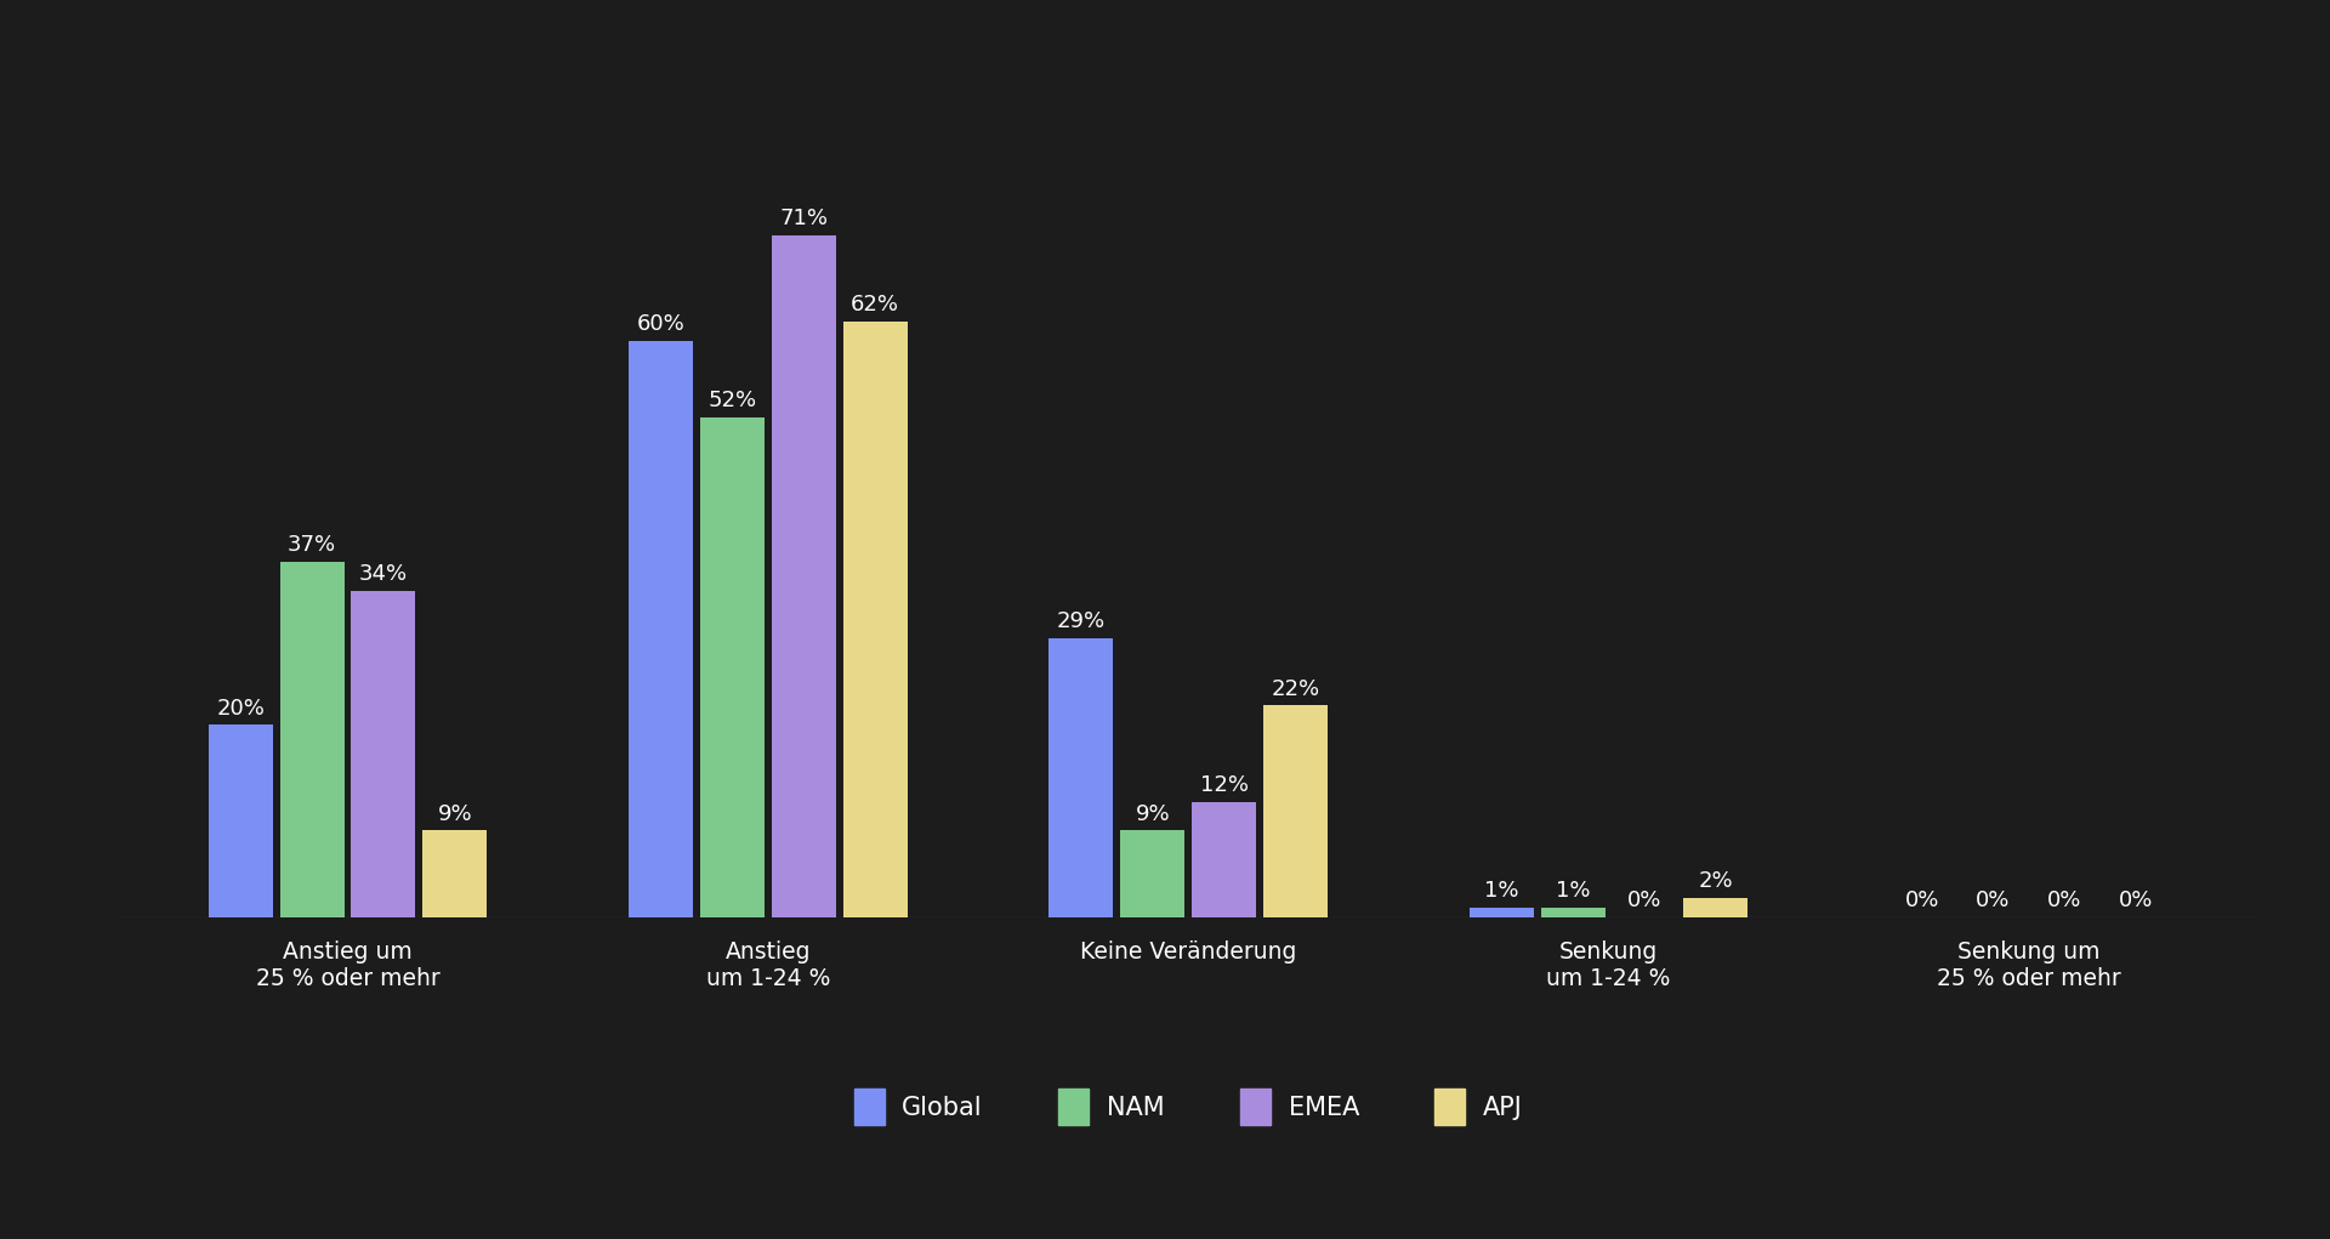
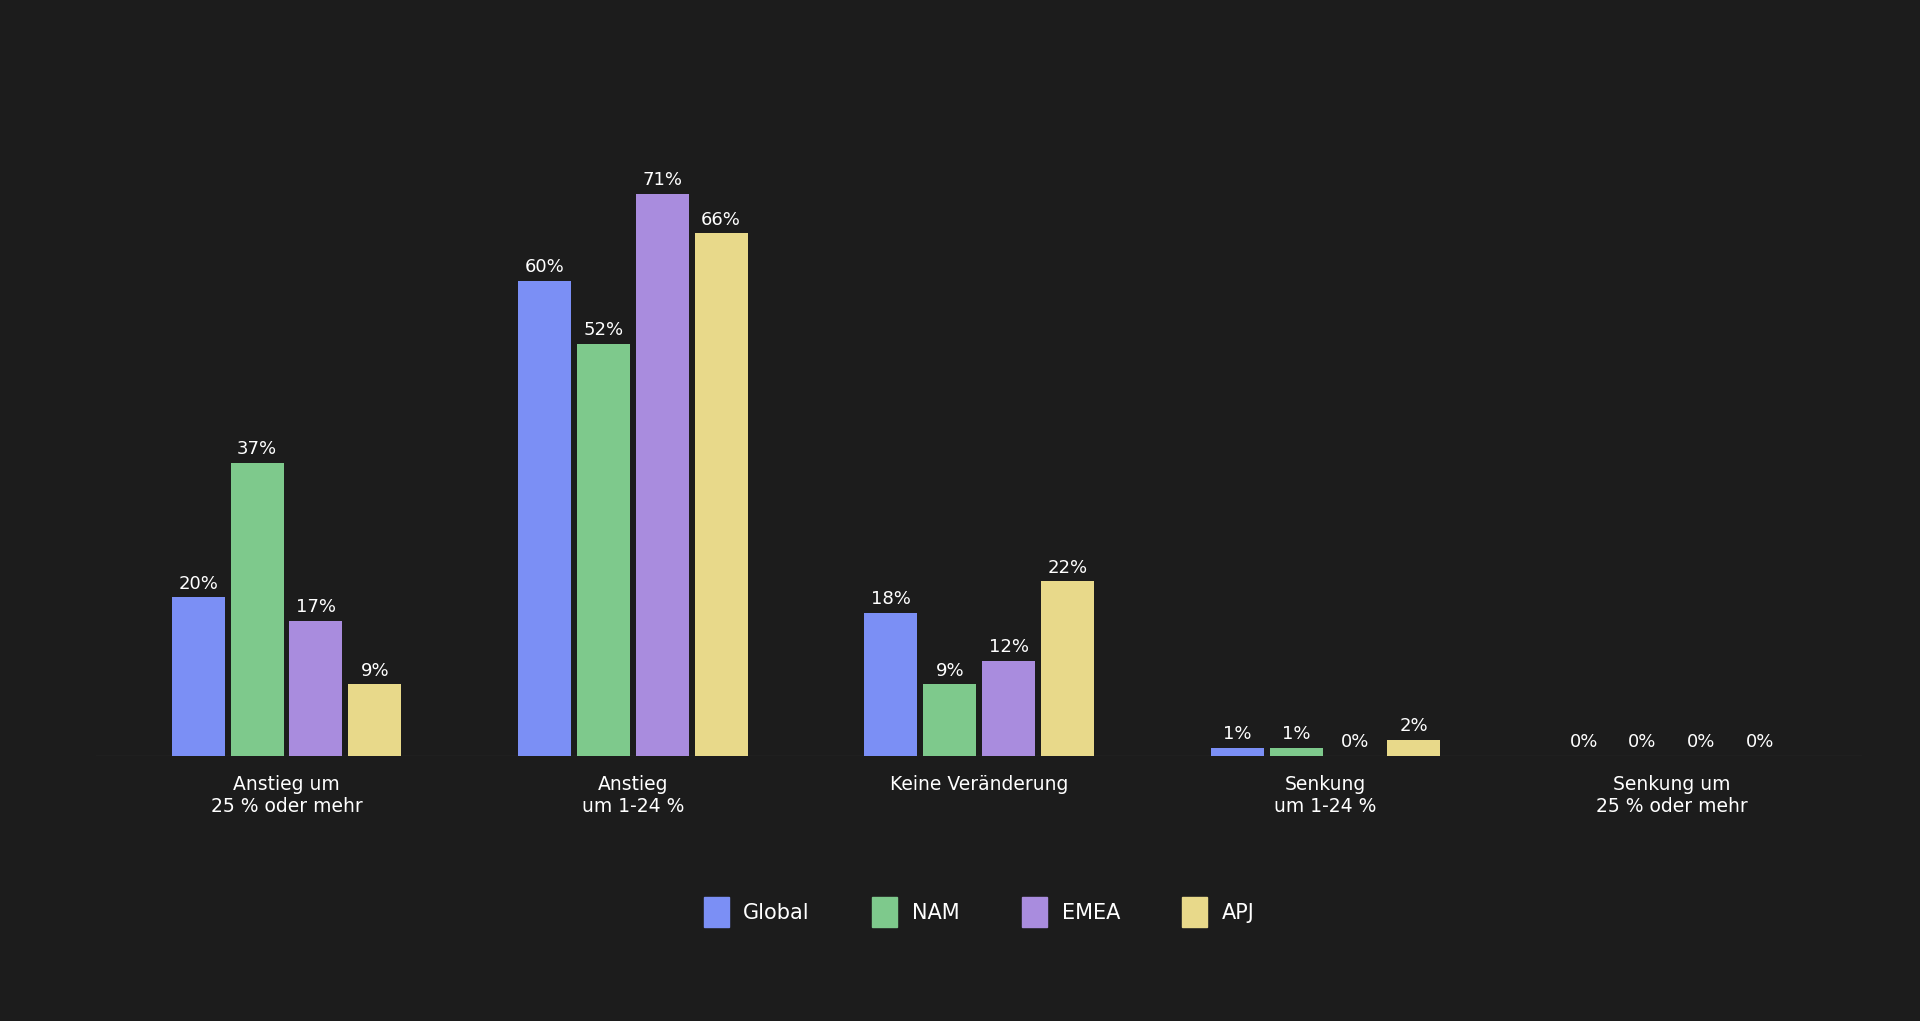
EMEA/Anstieg um 25 % oder mehr: 34% -> 17%
APJ/Anstieg um 1-24 %: 62% -> 66%
Global/Keine Veränderung: 29% -> 18%
